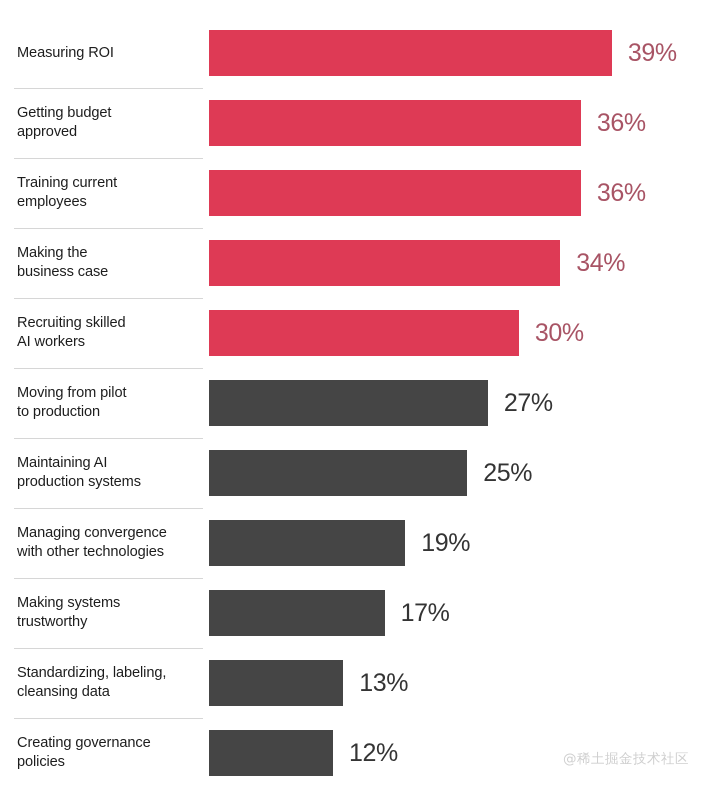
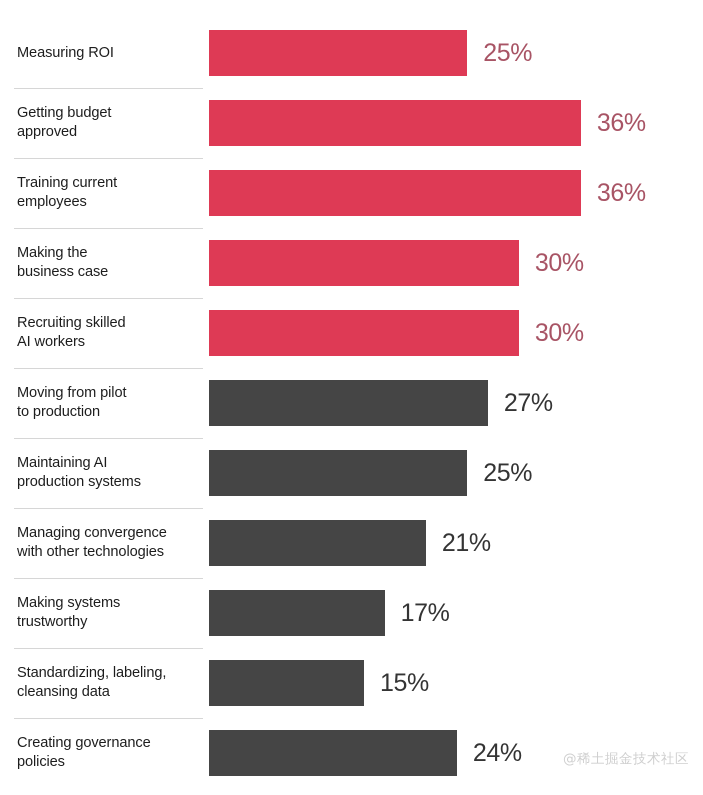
Measuring ROI: 39% -> 25%
Making the business case: 34% -> 30%
Managing convergence with other technologies: 19% -> 21%
Standardizing, labeling, cleansing data: 13% -> 15%
Creating governance policies: 12% -> 24%
